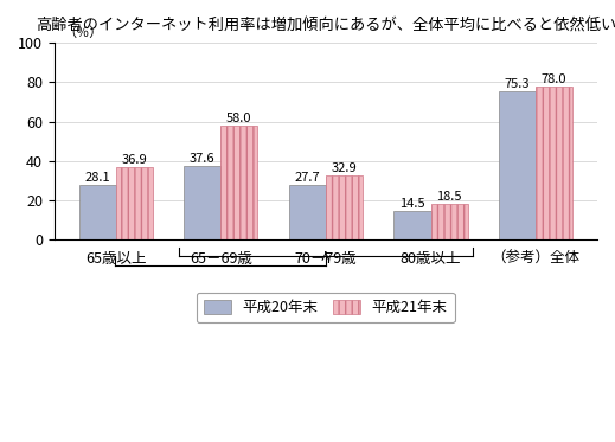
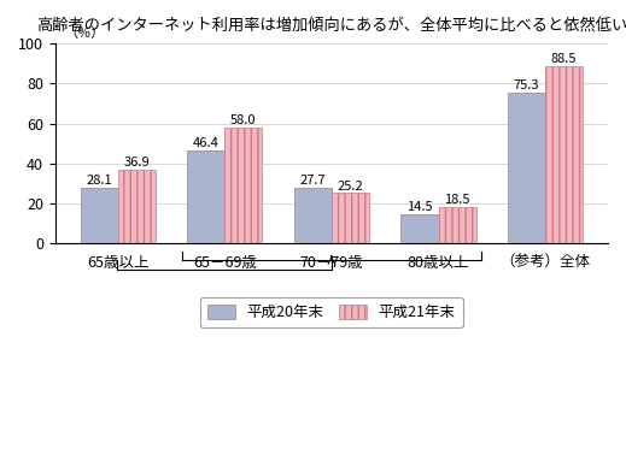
平成20年末/65－69歳: 37.6 -> 46.4
平成21年末/70－79歳: 32.9 -> 25.2
平成21年末/（参考）全体: 78.0 -> 88.5
